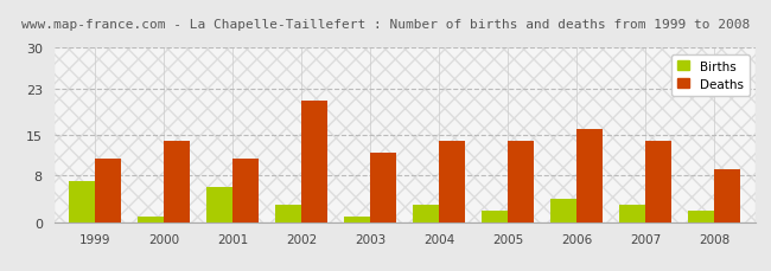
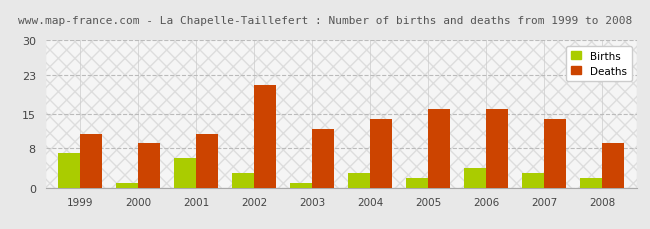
Deaths/2000: 14 -> 9
Deaths/2005: 14 -> 16
